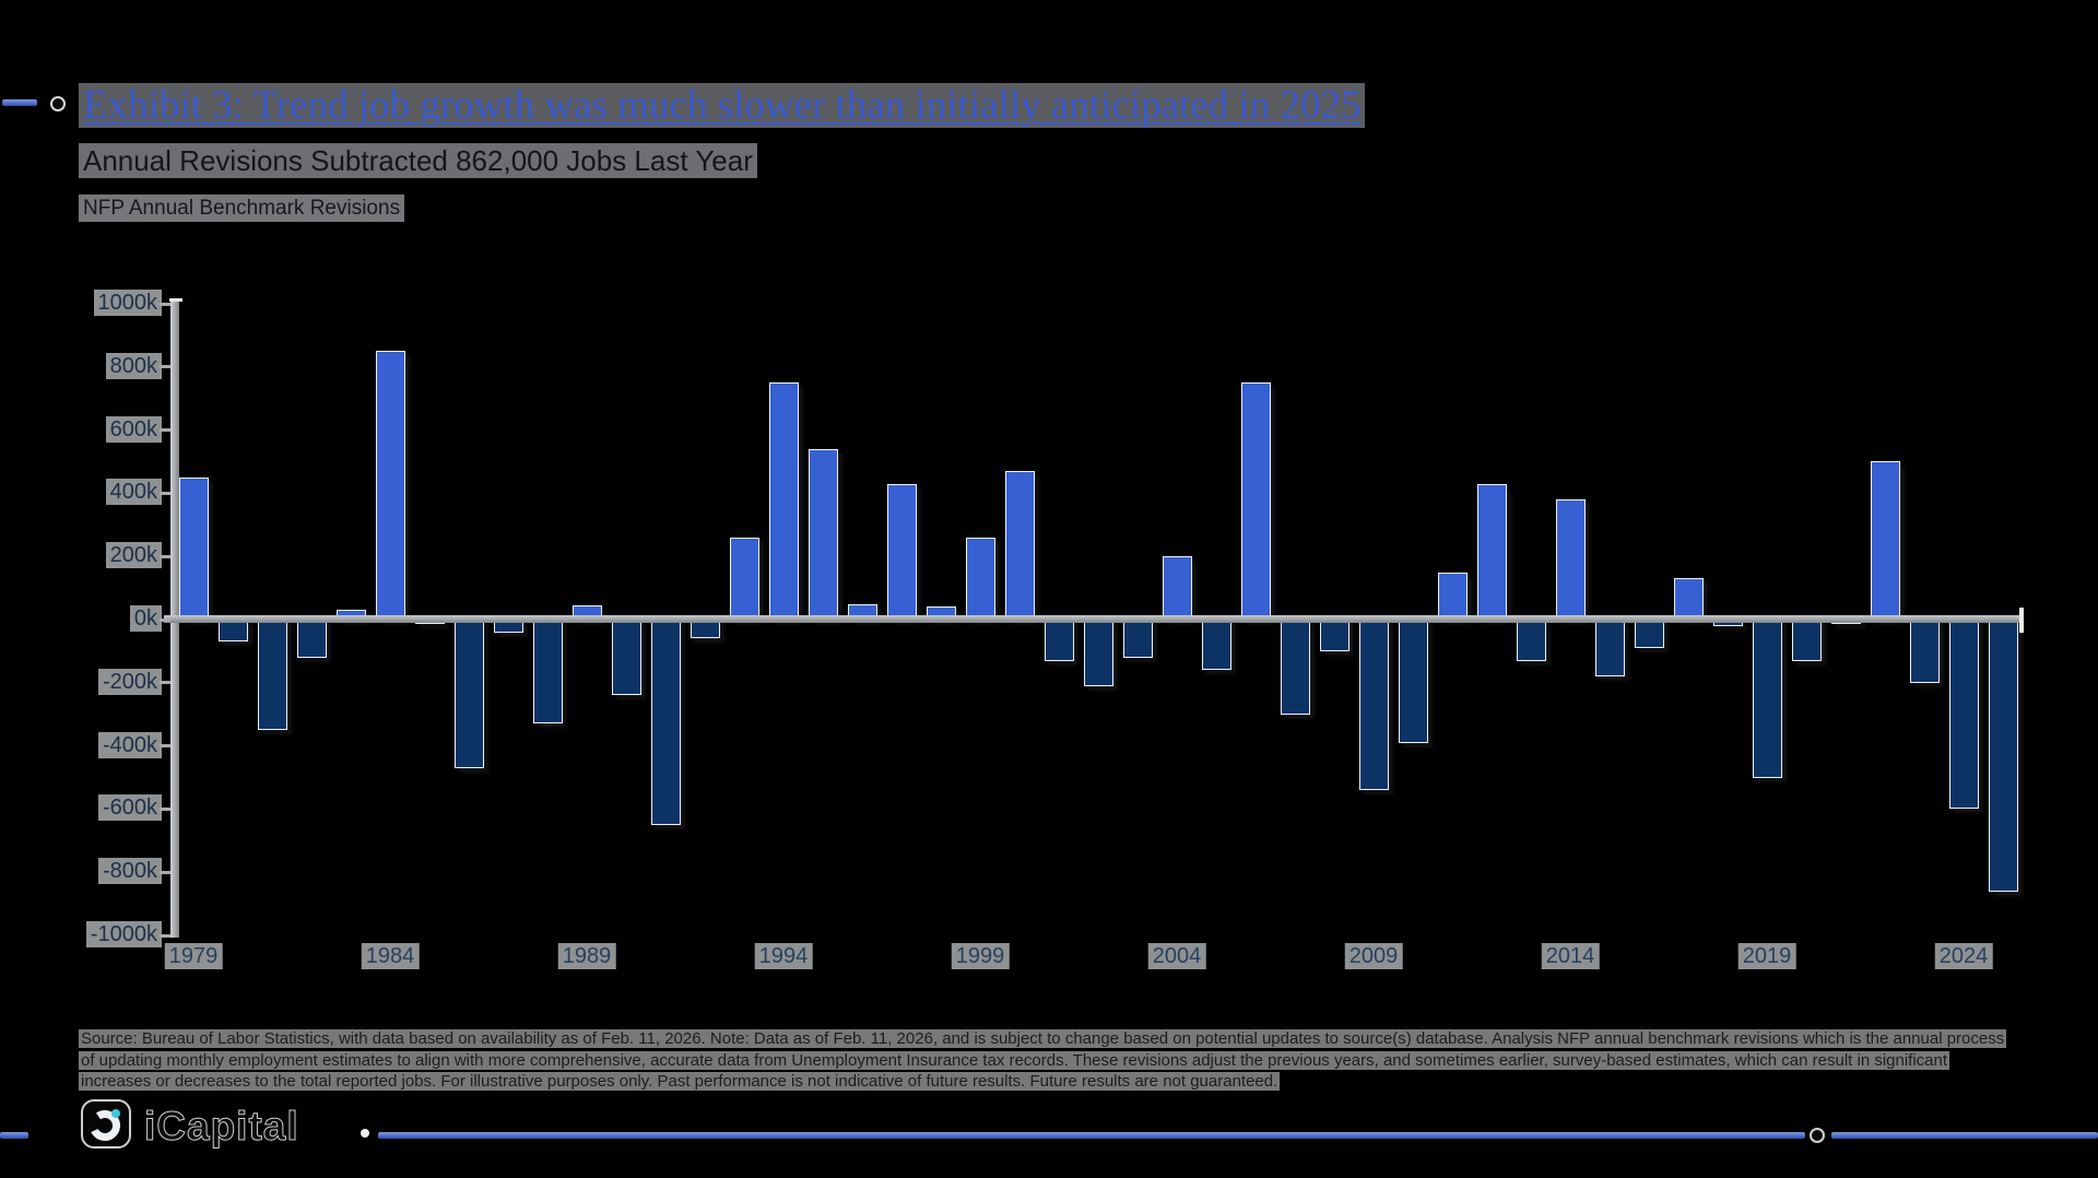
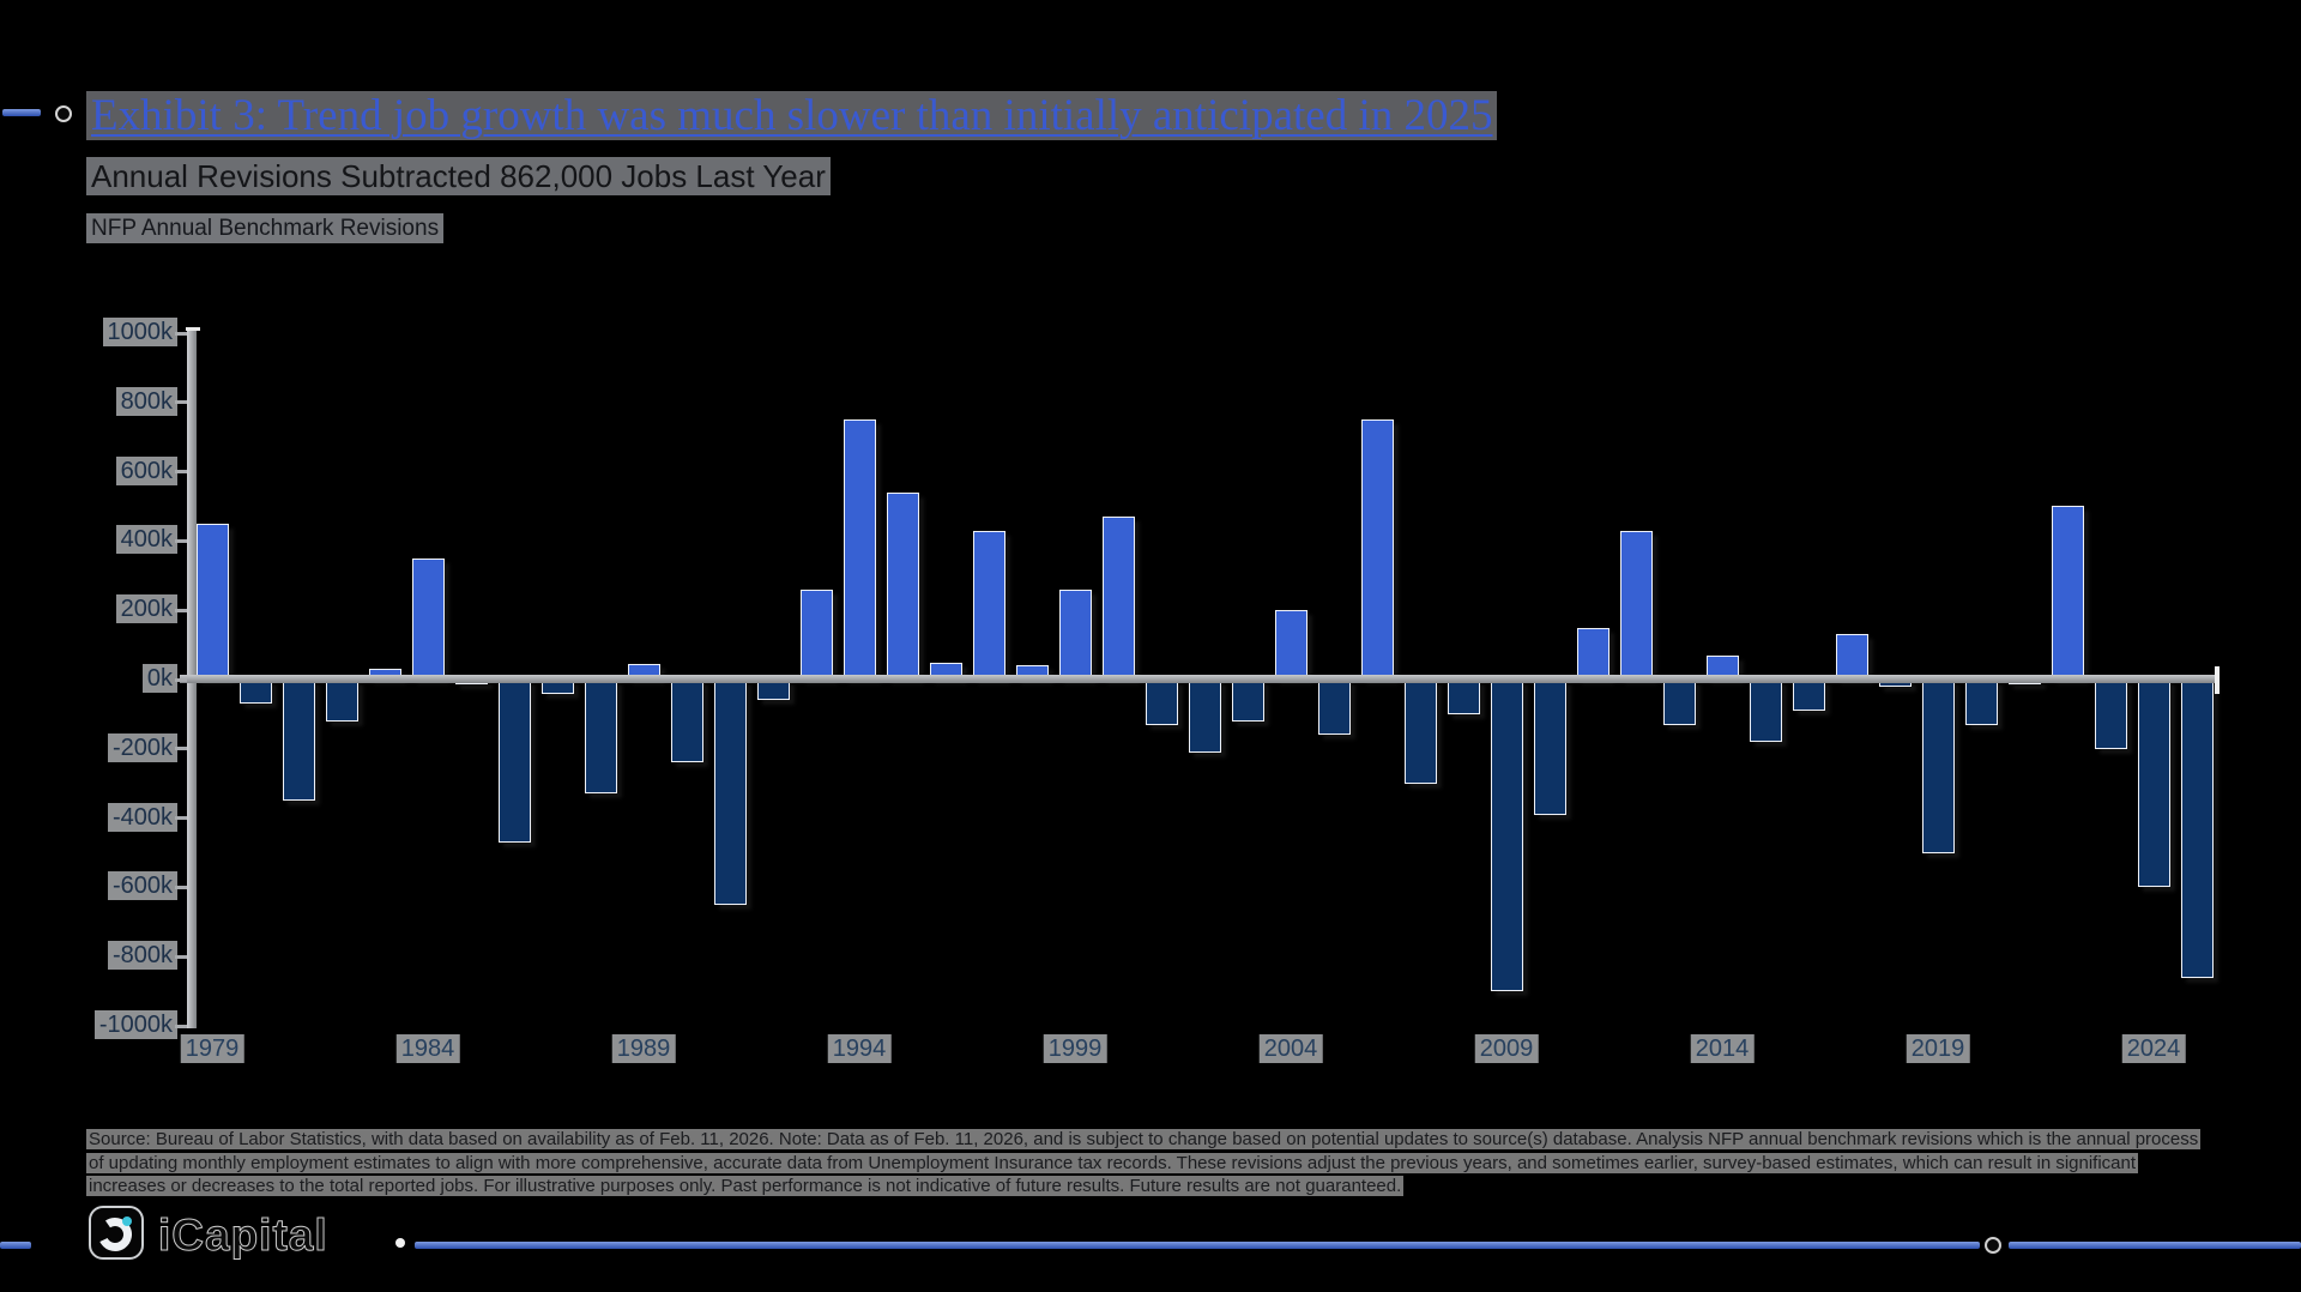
1984: 850k -> 350k
2009: -540k -> -900k
2014: 380k -> 70k
